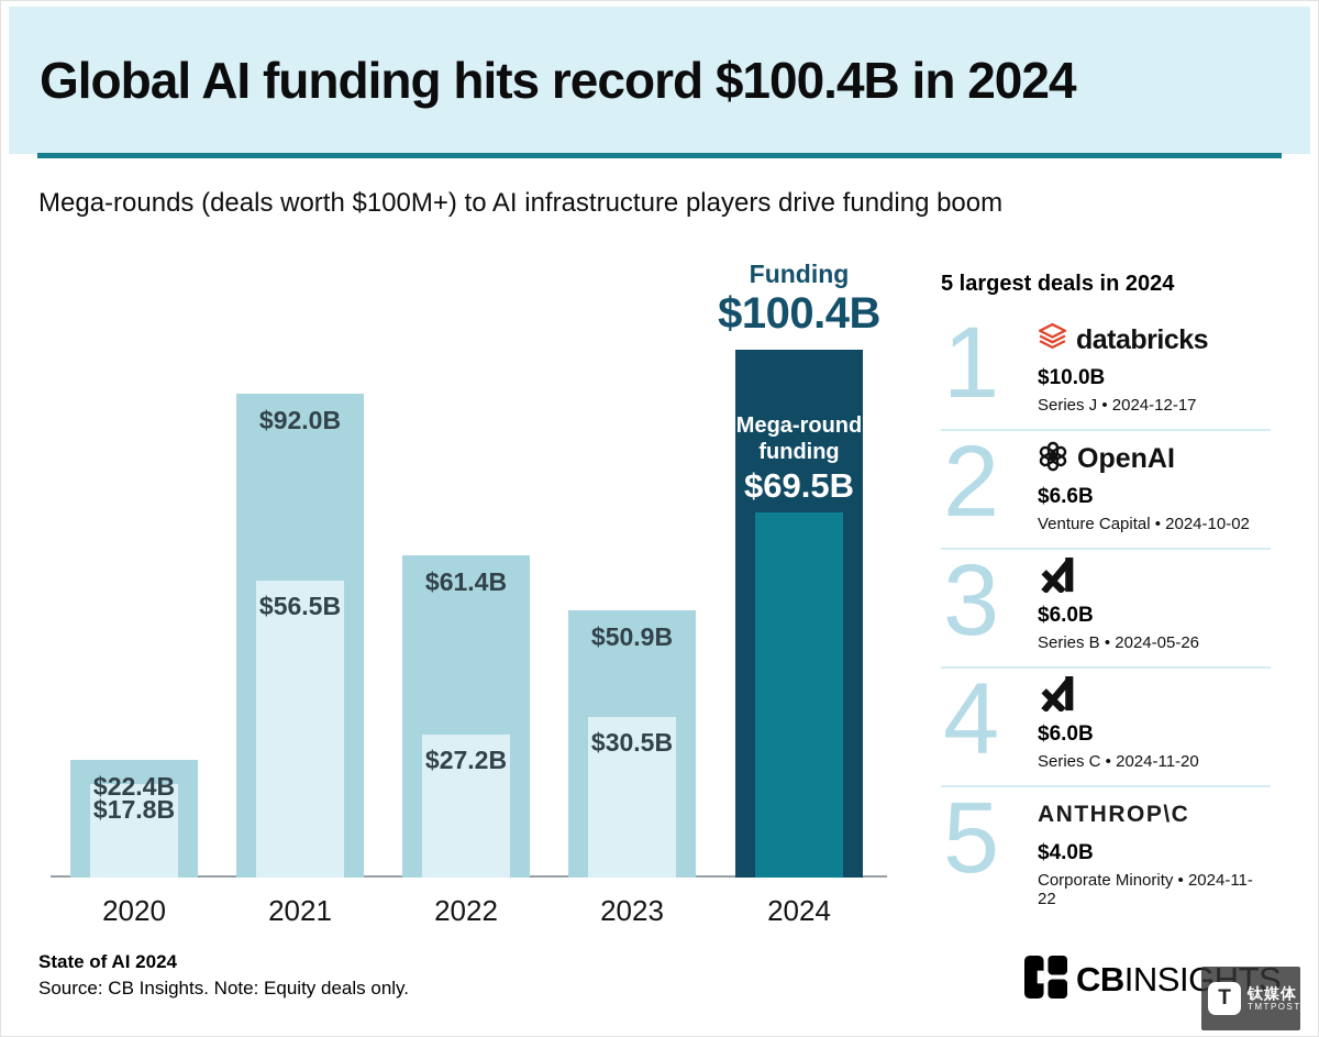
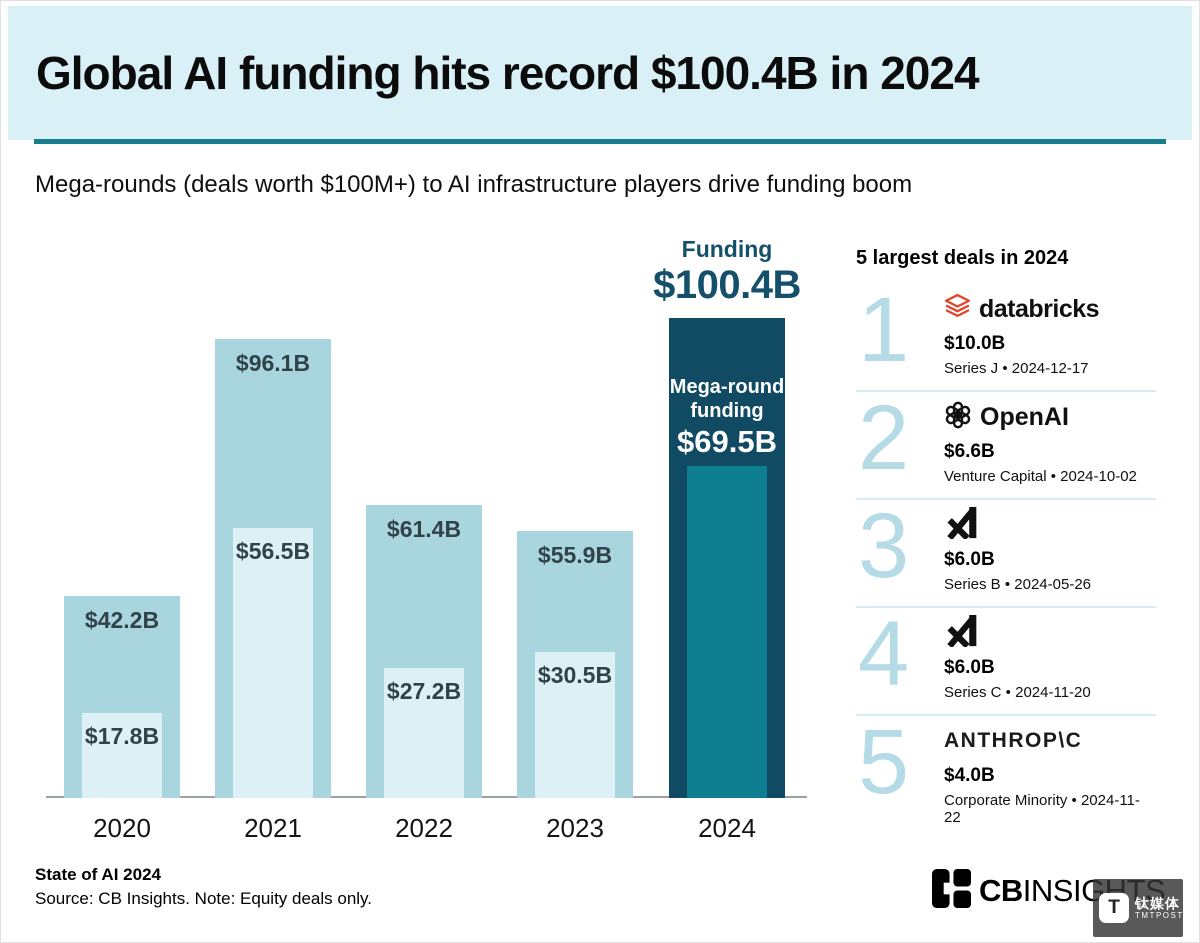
Funding/2020: $22.4B -> $42.2B
Funding/2021: $92.0B -> $96.1B
Funding/2023: $50.9B -> $55.9B
